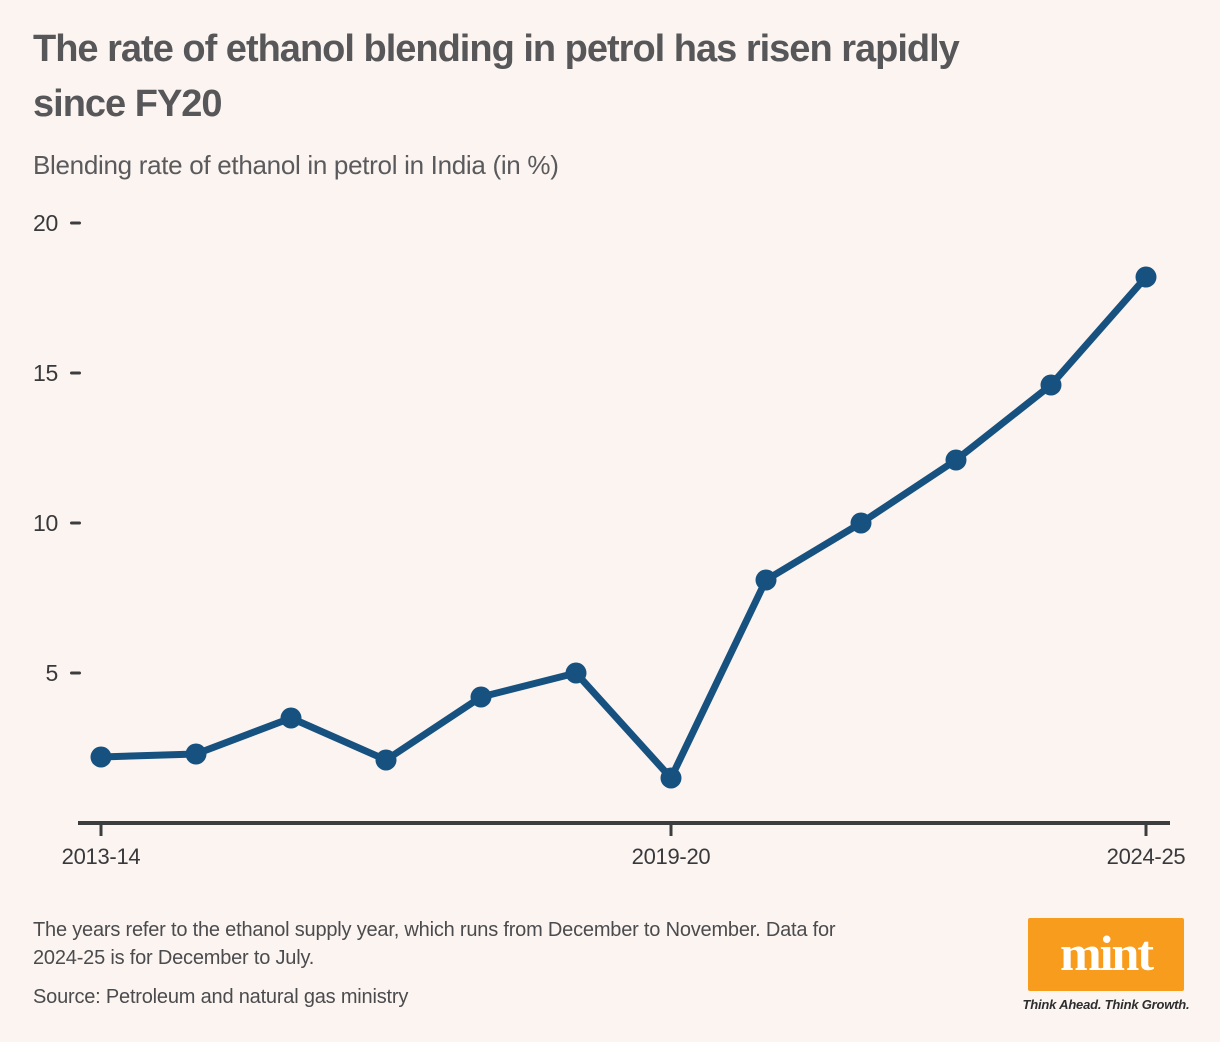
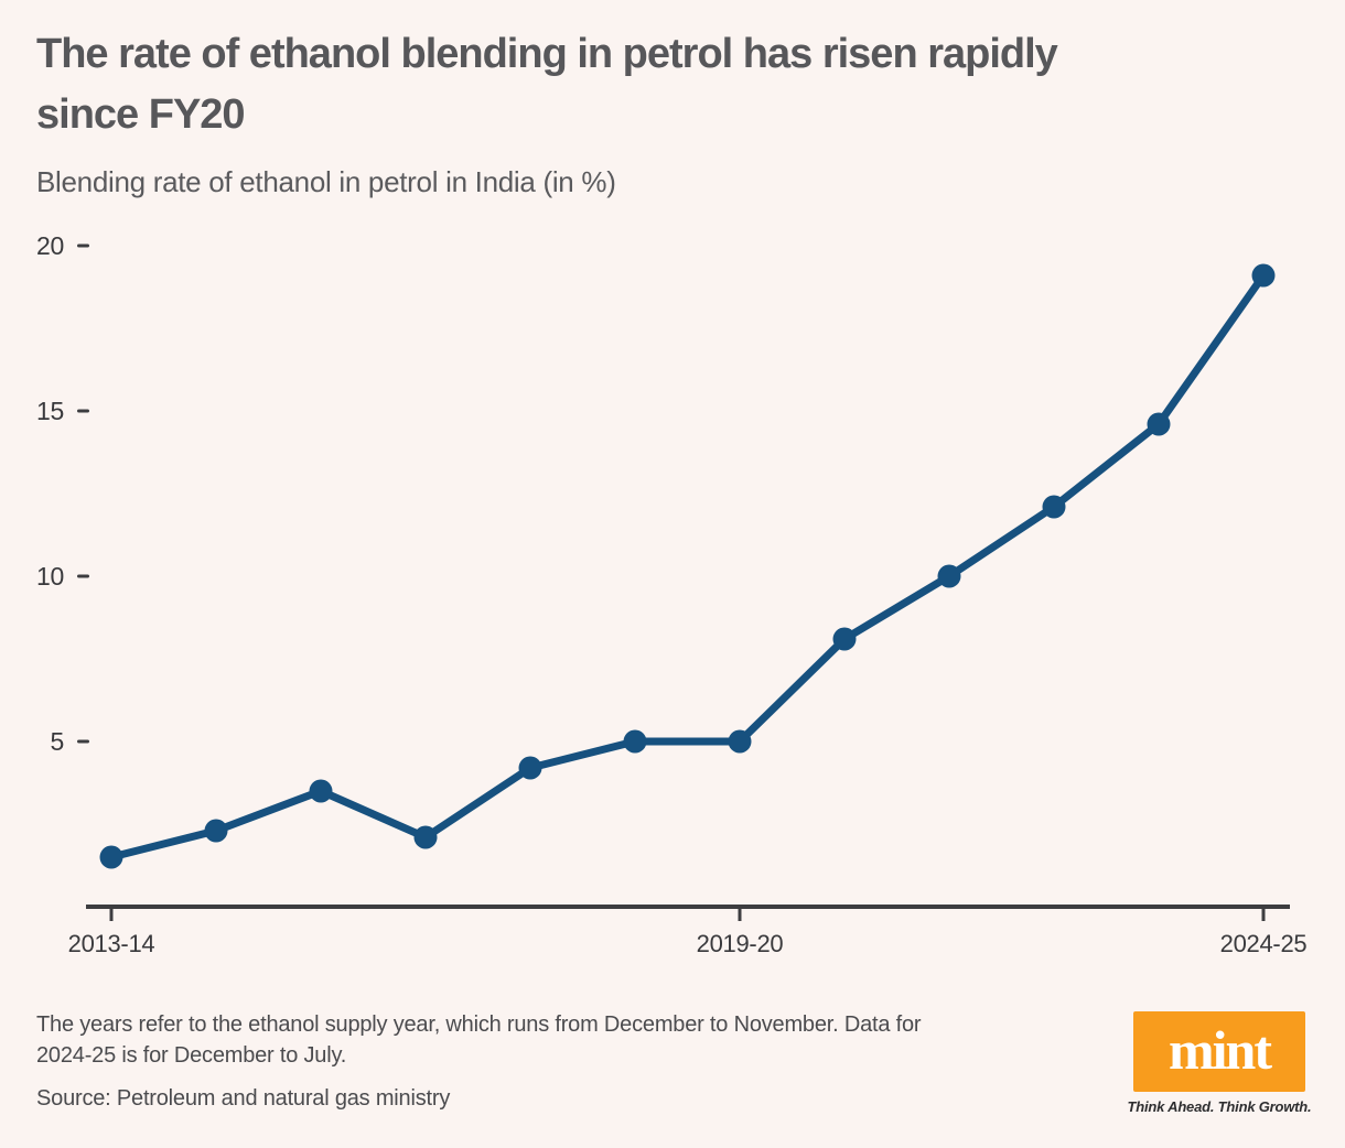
2013-14: 2.2 -> 1.5
2019-20: 1.5 -> 5.0
2024-25: 18.2 -> 19.1
